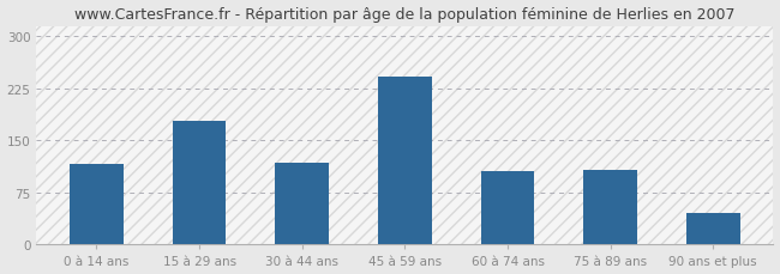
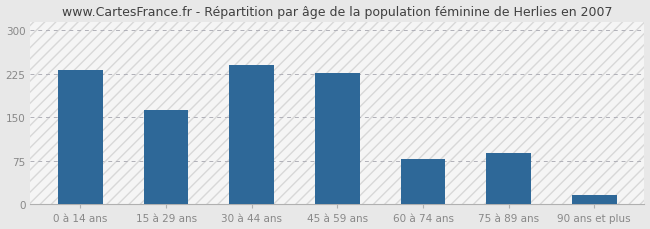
0 à 14 ans: 116 -> 232
15 à 29 ans: 178 -> 163
30 à 44 ans: 118 -> 240
45 à 59 ans: 242 -> 227
60 à 74 ans: 106 -> 78
75 à 89 ans: 108 -> 88
90 ans et plus: 46 -> 17
